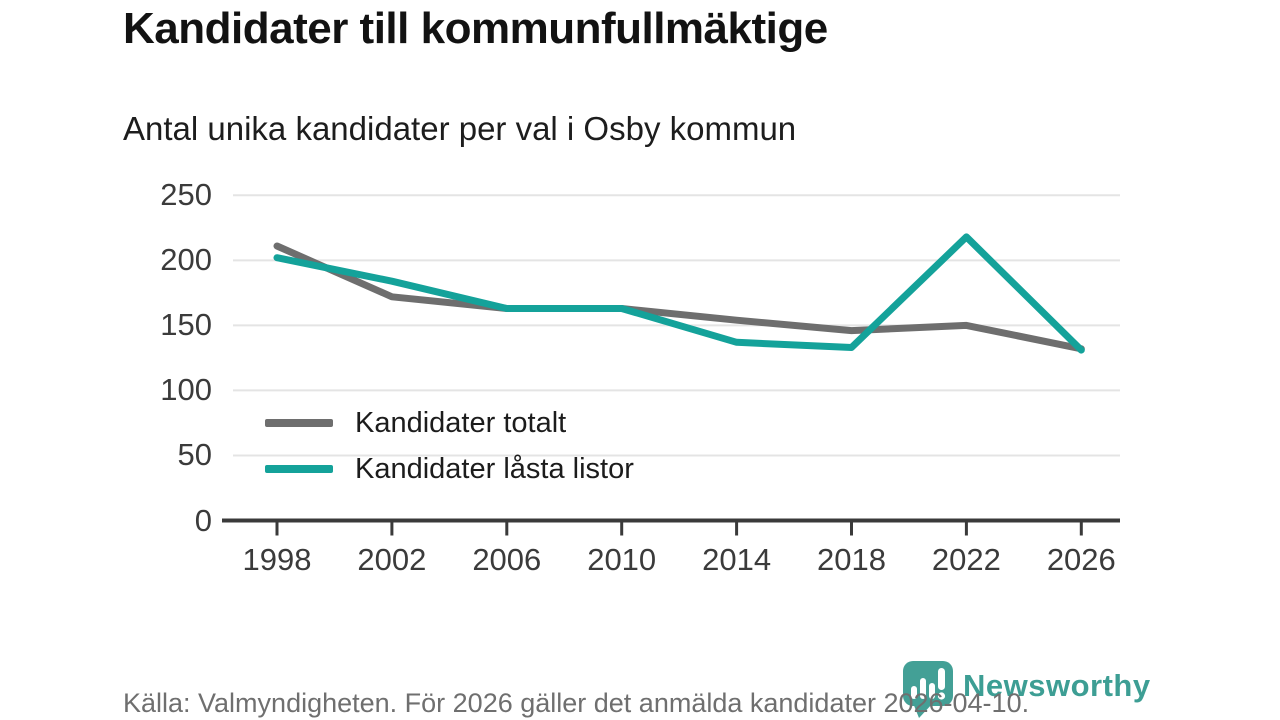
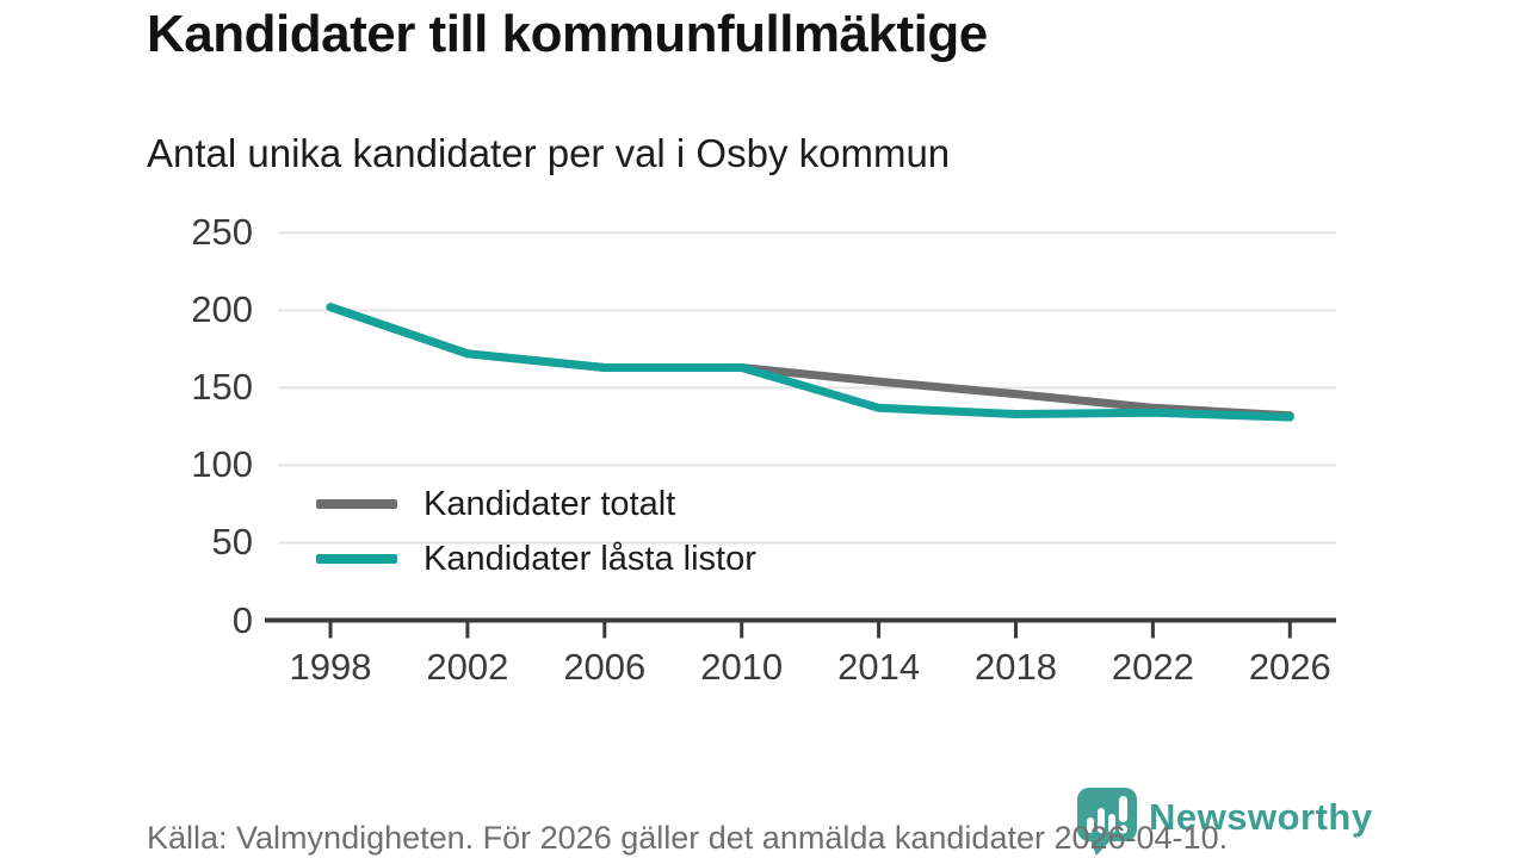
Kandidater totalt/1998: 211 -> 202
Kandidater låsta listor/2002: 184 -> 172
Kandidater totalt/2022: 150 -> 137
Kandidater låsta listor/2022: 218 -> 134
